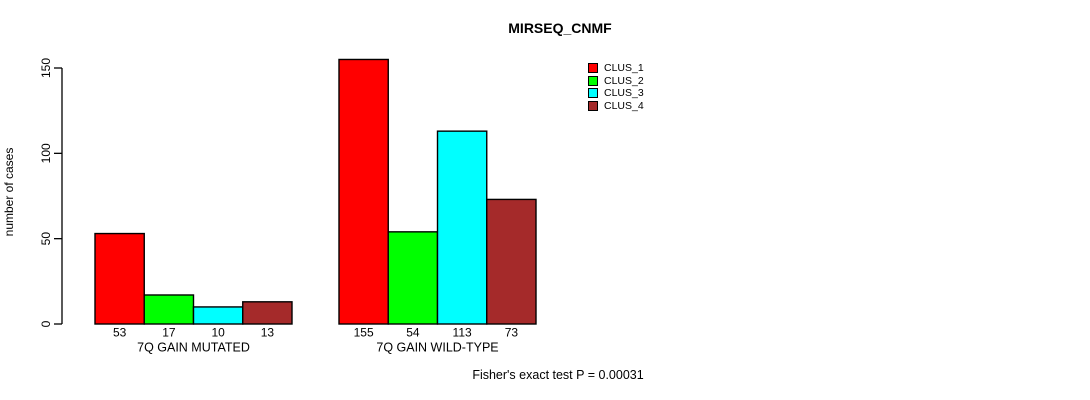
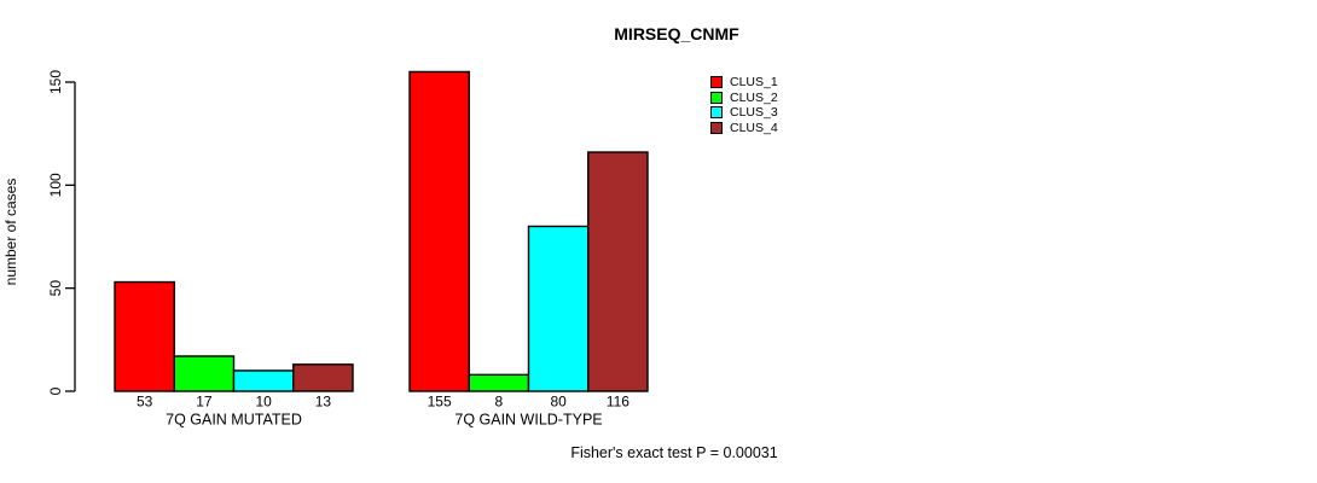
CLUS_2/7Q GAIN WILD-TYPE: 54 -> 8
CLUS_3/7Q GAIN WILD-TYPE: 113 -> 80
CLUS_4/7Q GAIN WILD-TYPE: 73 -> 116
